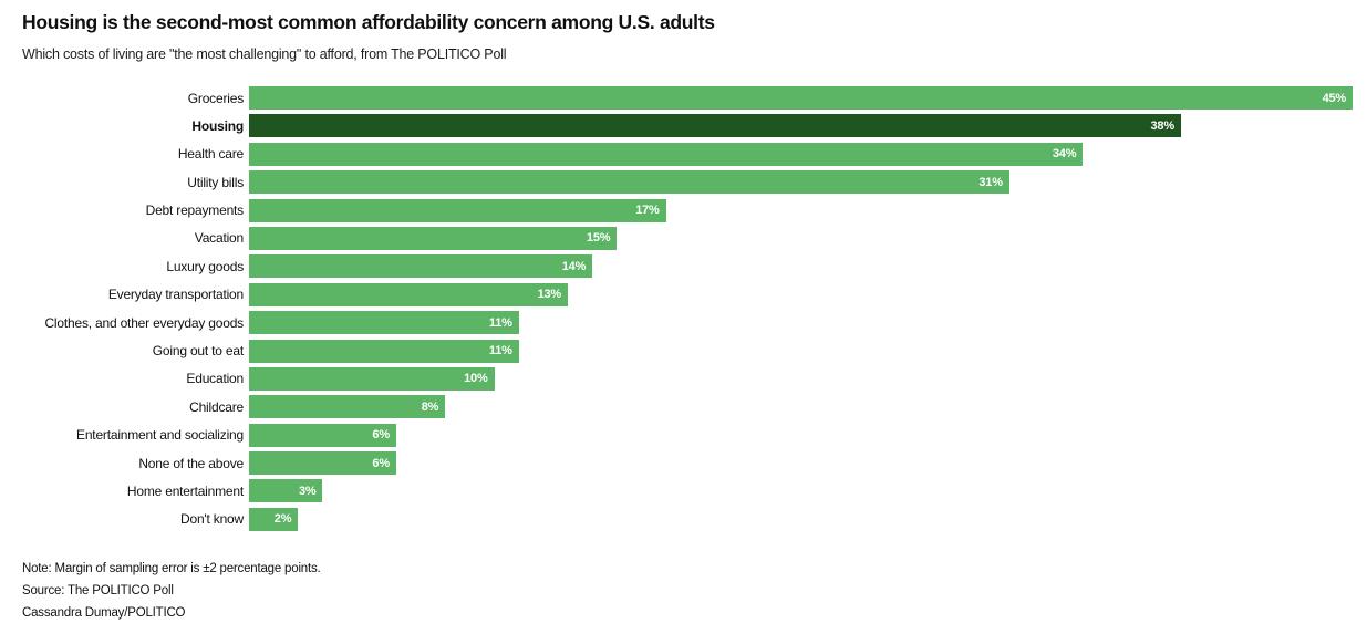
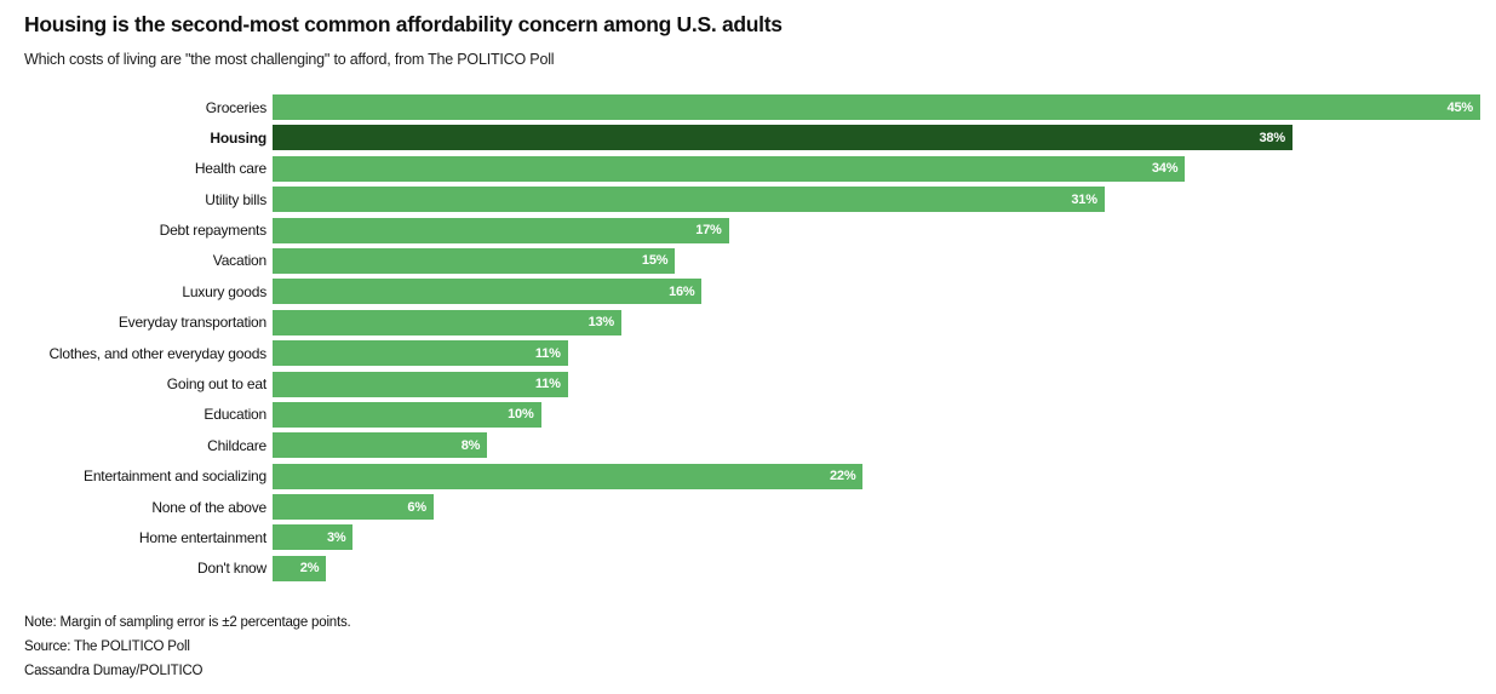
Luxury goods: 14% -> 16%
Entertainment and socializing: 6% -> 22%
